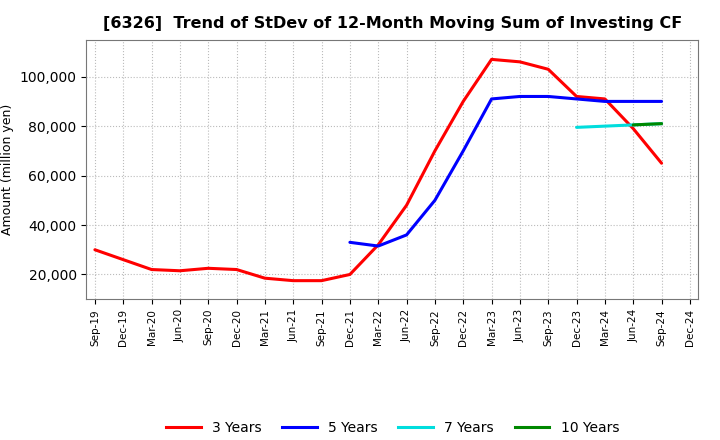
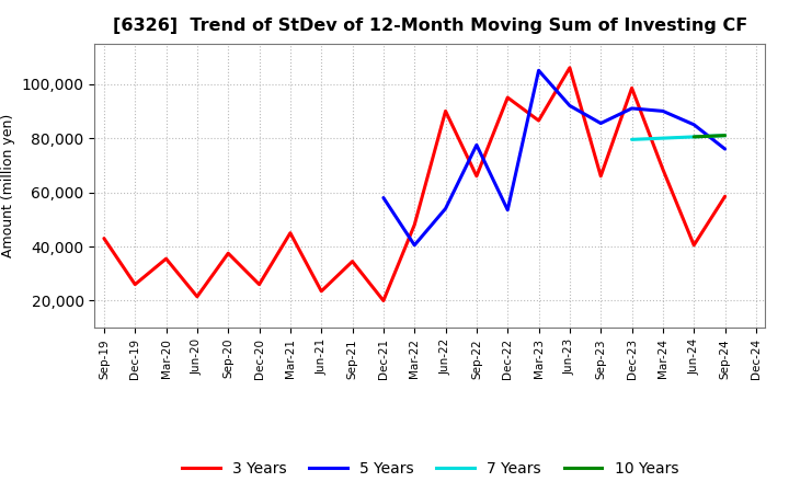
3 Years/Sep-19: 30,000 -> 43,000
3 Years/Mar-20: 22,000 -> 35,500
3 Years/Sep-20: 22,500 -> 37,500
3 Years/Dec-20: 22,000 -> 26,000
3 Years/Mar-21: 18,500 -> 45,000
3 Years/Jun-21: 17,500 -> 23,500
3 Years/Sep-21: 17,500 -> 34,500
5 Years/Dec-21: 33,000 -> 58,000
3 Years/Mar-22: 32,000 -> 48,000
5 Years/Mar-22: 31,500 -> 40,500
3 Years/Jun-22: 48,000 -> 90,000
5 Years/Jun-22: 36,000 -> 54,000
3 Years/Sep-22: 70,000 -> 66,000
5 Years/Sep-22: 50,000 -> 77,500
3 Years/Dec-22: 90,000 -> 95,000
5 Years/Dec-22: 70,000 -> 53,500
3 Years/Mar-23: 107,000 -> 86,500
5 Years/Mar-23: 91,000 -> 105,000
3 Years/Sep-23: 103,000 -> 66,000
5 Years/Sep-23: 92,000 -> 85,500
3 Years/Dec-23: 92,000 -> 98,500
3 Years/Mar-24: 91,000 -> 68,500
3 Years/Jun-24: 79,000 -> 40,500
5 Years/Jun-24: 90,000 -> 85,000
3 Years/Sep-24: 65,000 -> 58,500
5 Years/Sep-24: 90,000 -> 76,000
